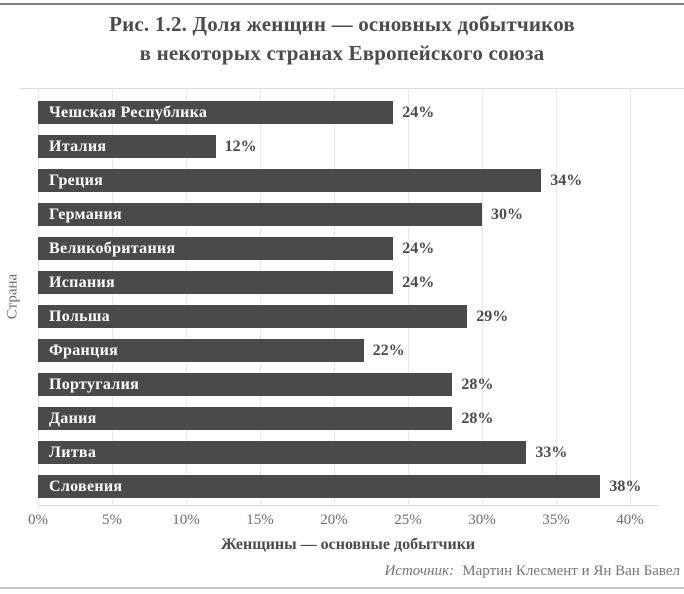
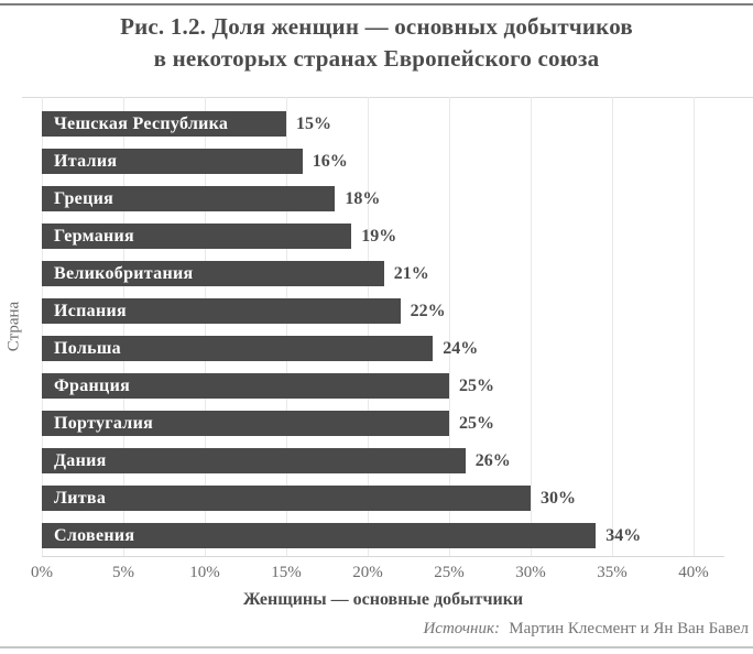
Чешская Республика: 24% -> 15%
Италия: 12% -> 16%
Греция: 34% -> 18%
Германия: 30% -> 19%
Великобритания: 24% -> 21%
Испания: 24% -> 22%
Польша: 29% -> 24%
Франция: 22% -> 25%
Португалия: 28% -> 25%
Дания: 28% -> 26%
Литва: 33% -> 30%
Словения: 38% -> 34%
